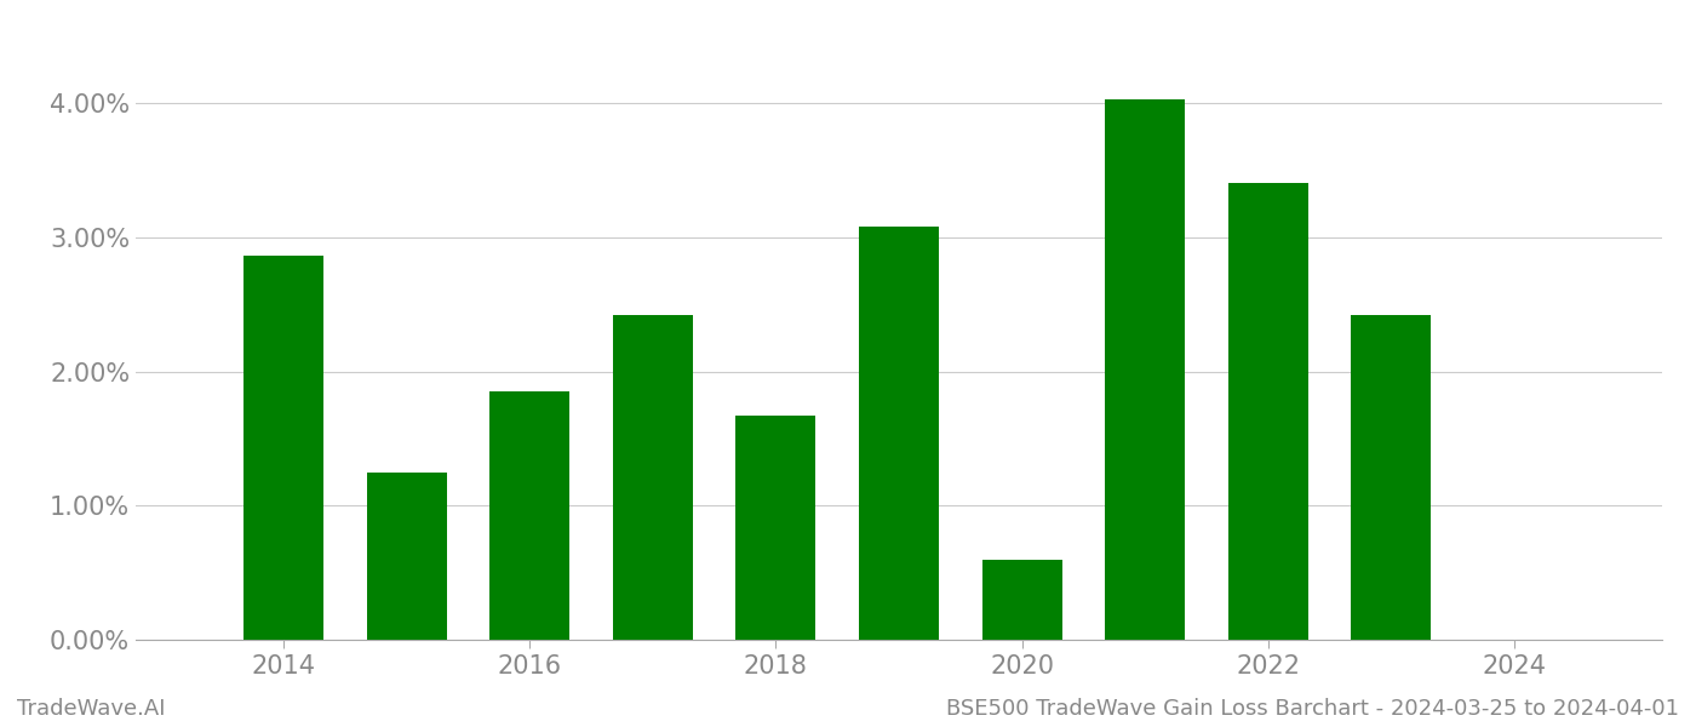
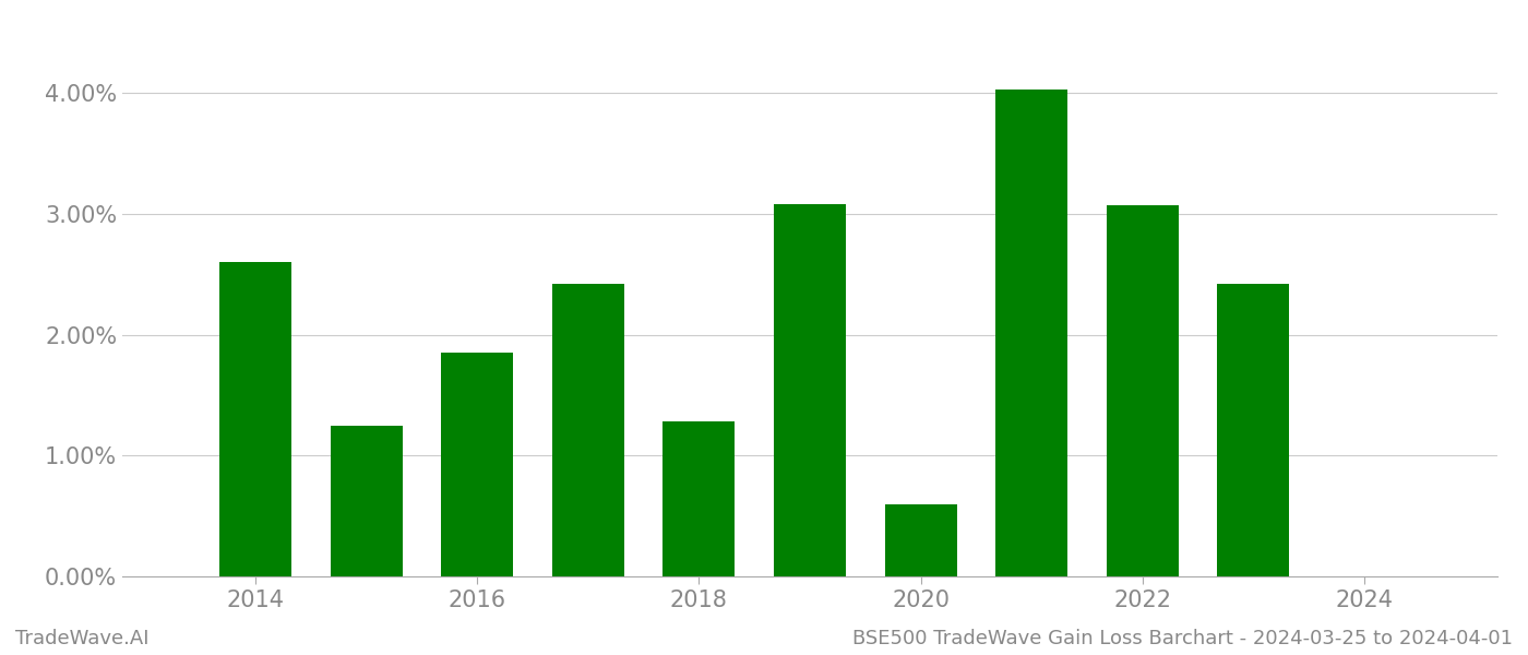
2014: 2.86% -> 2.60%
2018: 1.67% -> 1.28%
2022: 3.41% -> 3.07%
